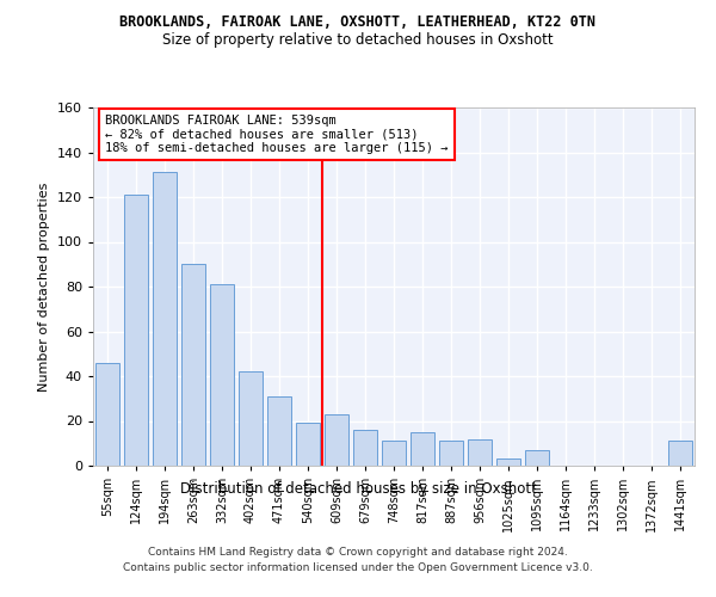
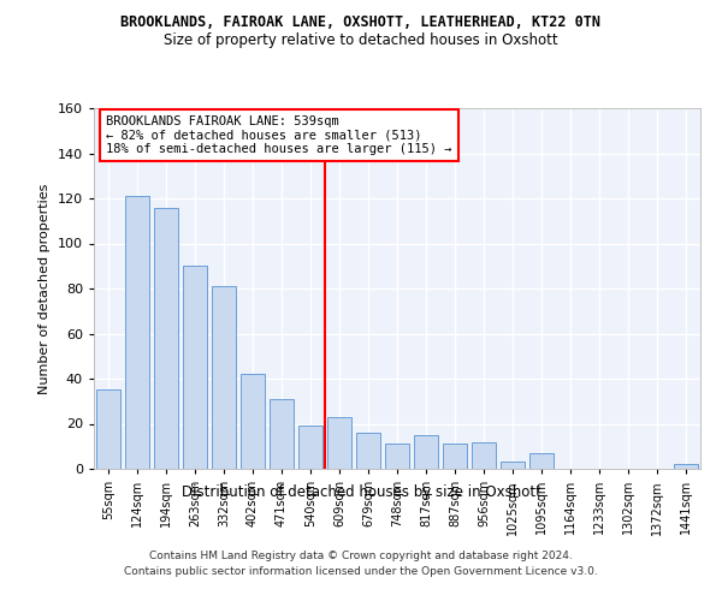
55sqm: 46 -> 35
194sqm: 131 -> 116
1441sqm: 11 -> 2
